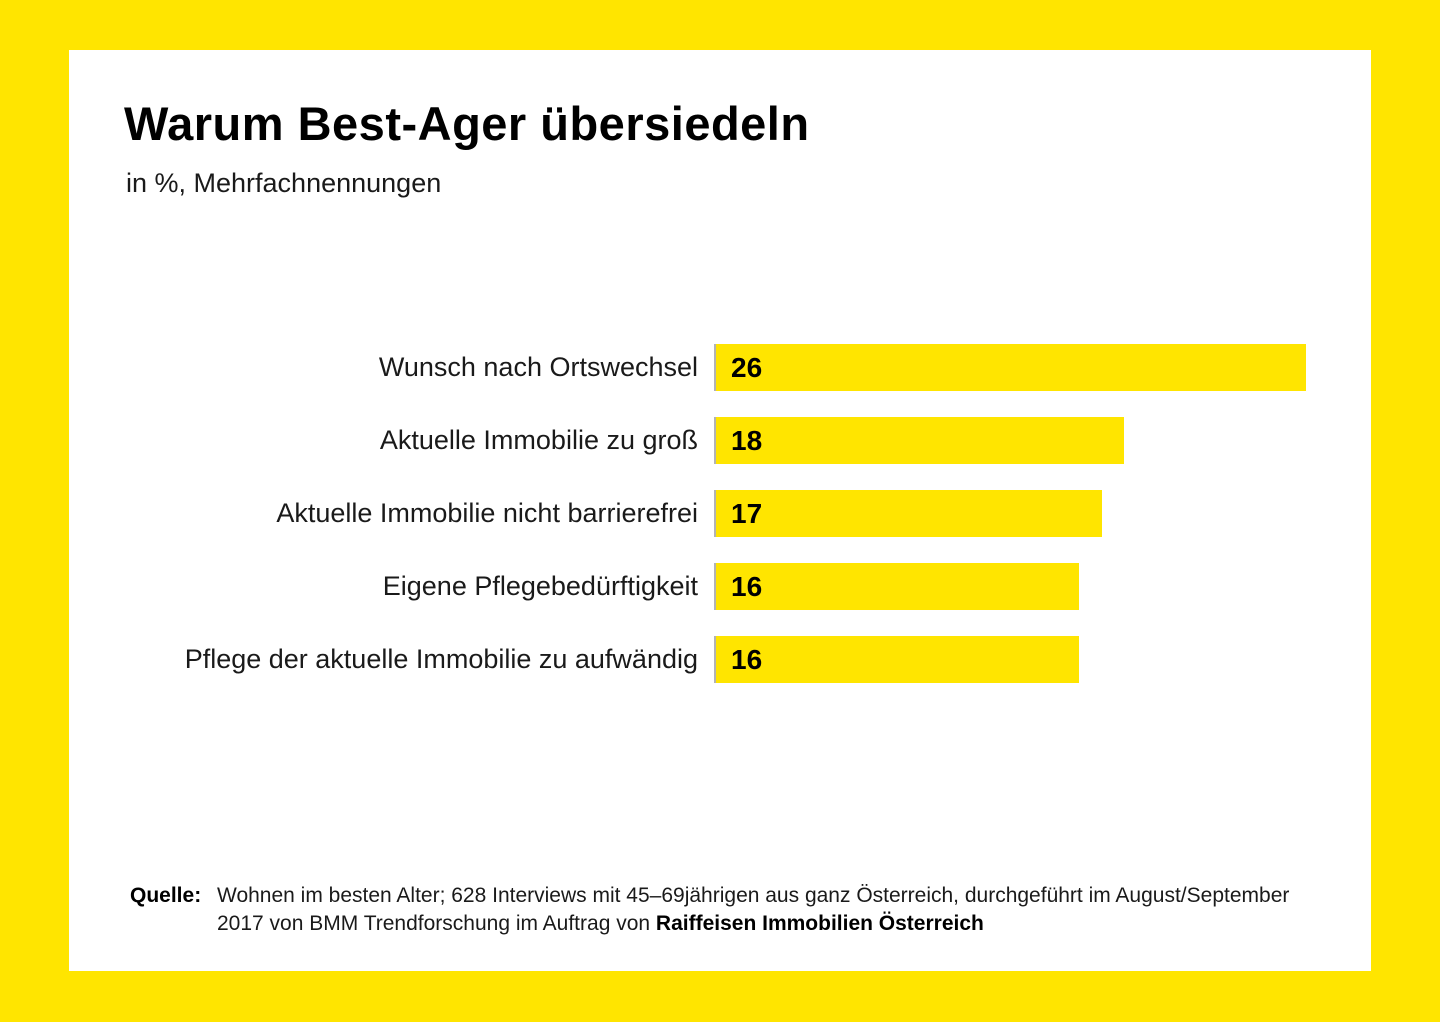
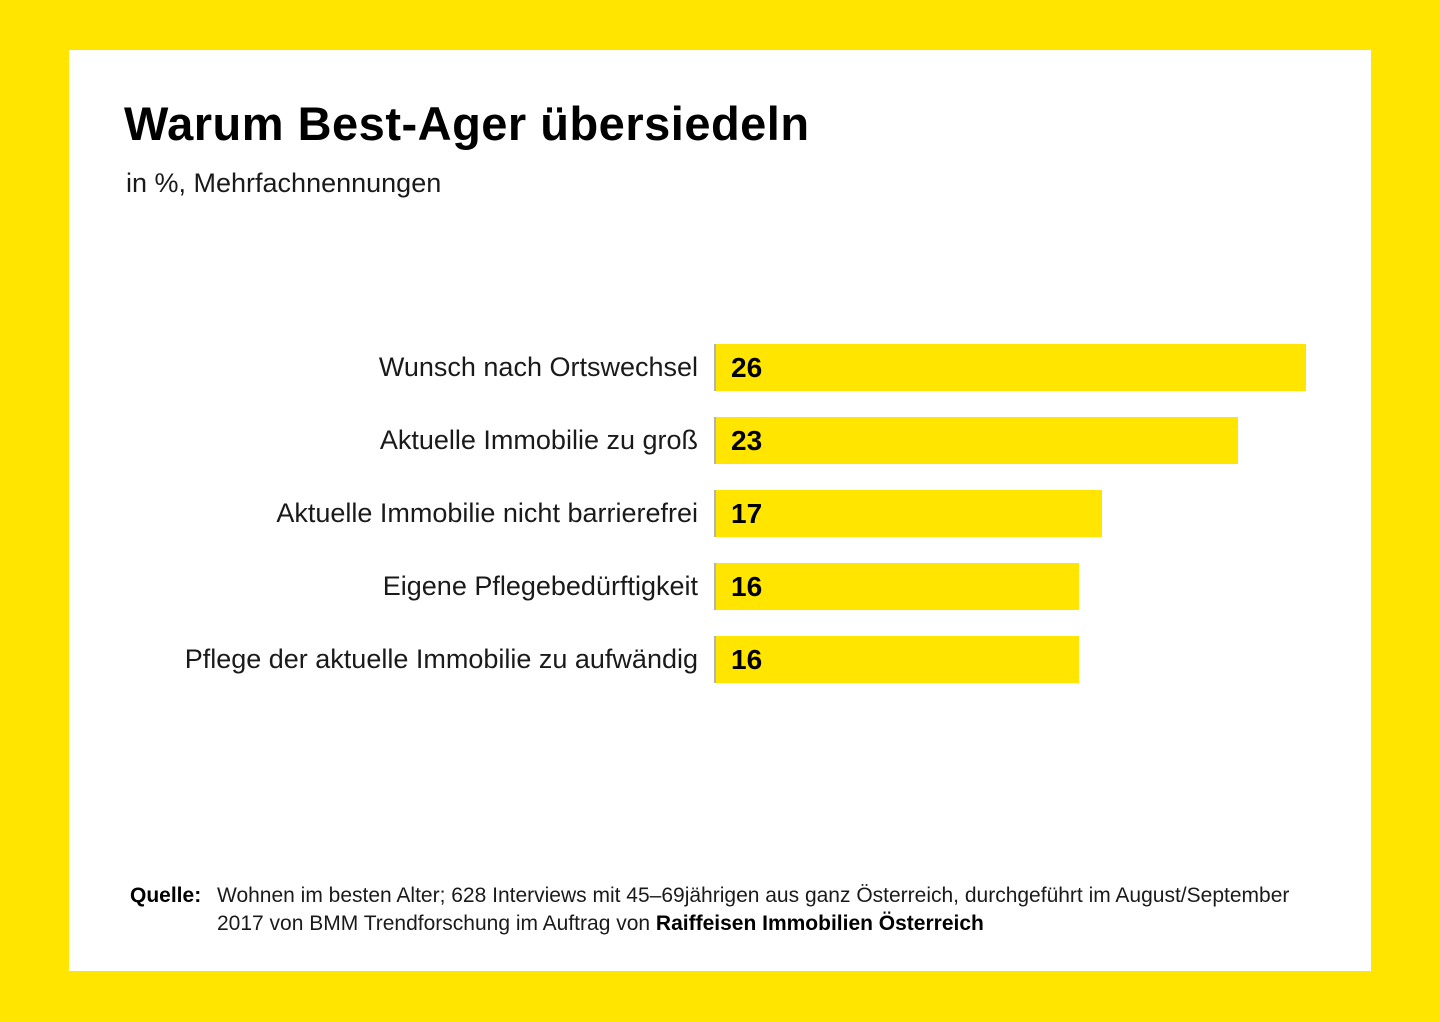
Aktuelle Immobilie zu groß: 18 -> 23
